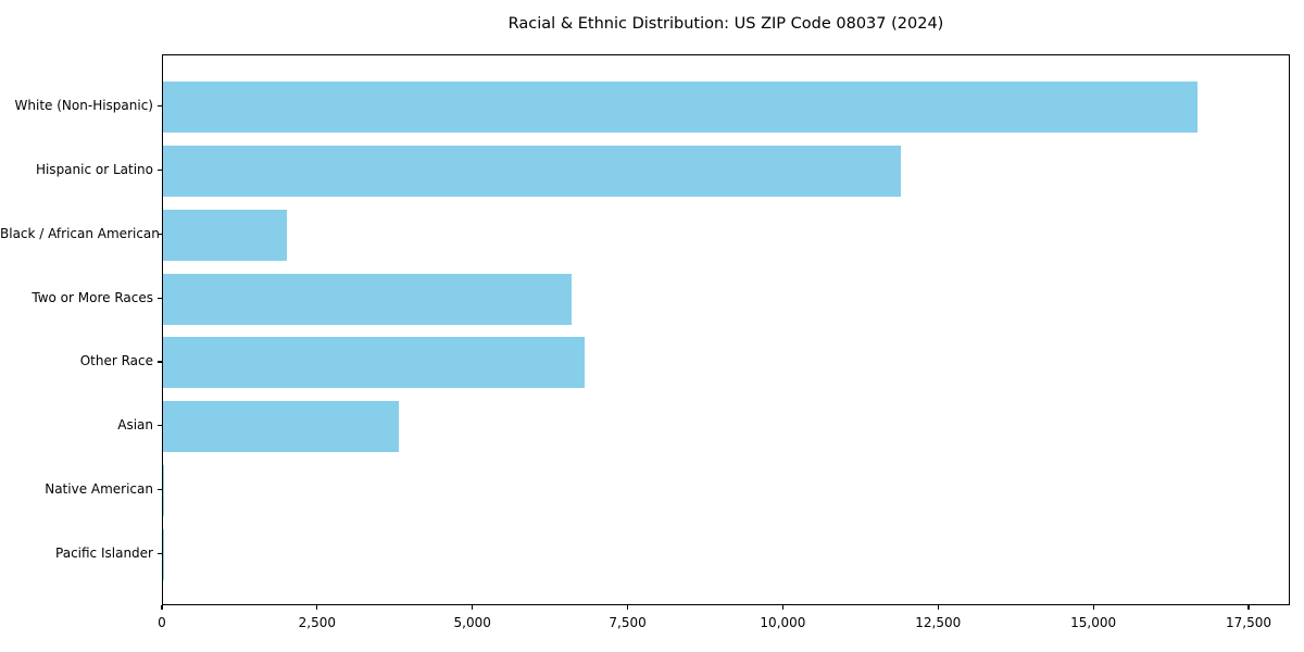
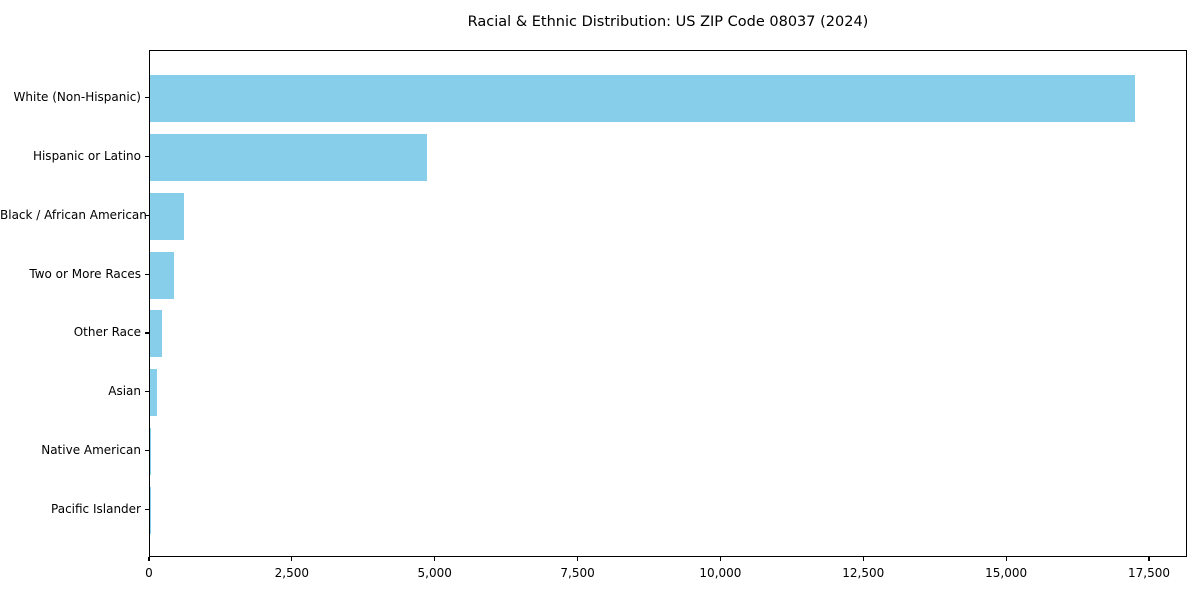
White (Non-Hispanic): 16700 -> 17300
Hispanic or Latino: 11900 -> 4800
Black / African American: 2000 -> 600
Two or More Races: 6600 -> 400
Other Race: 6800 -> 200
Asian: 3800 -> 100
